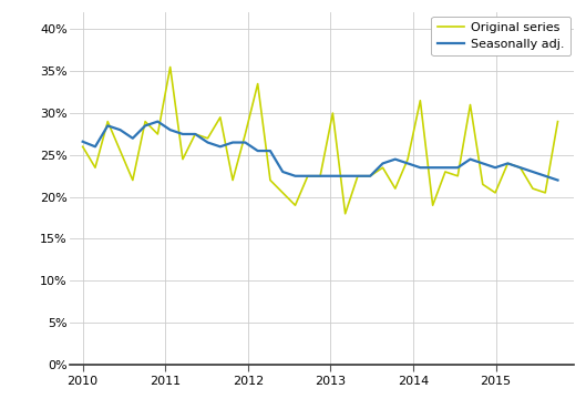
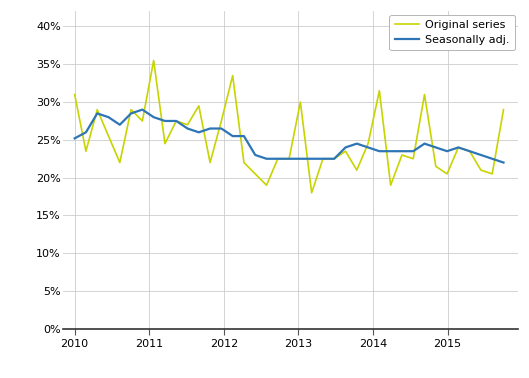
Original series/2010: 26.0% -> 31.0%
Seasonally adj./2010: 26.6% -> 25.2%
